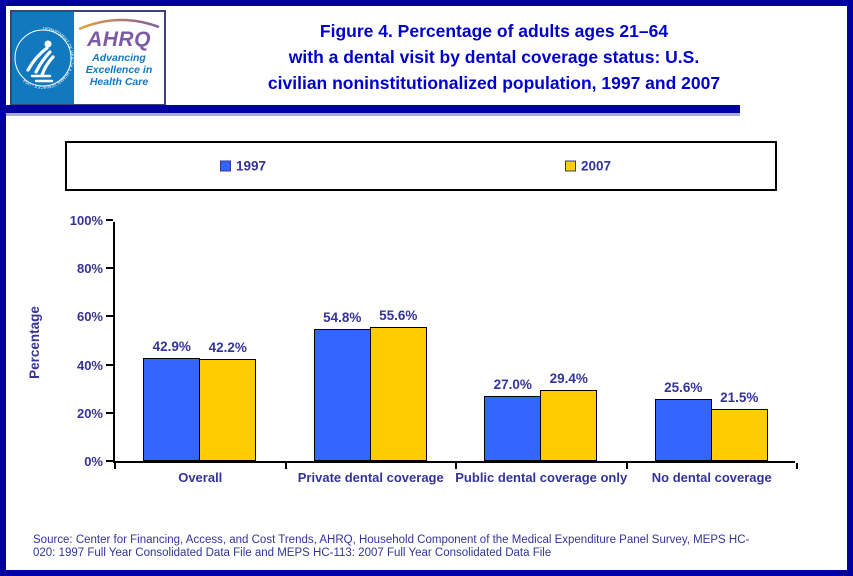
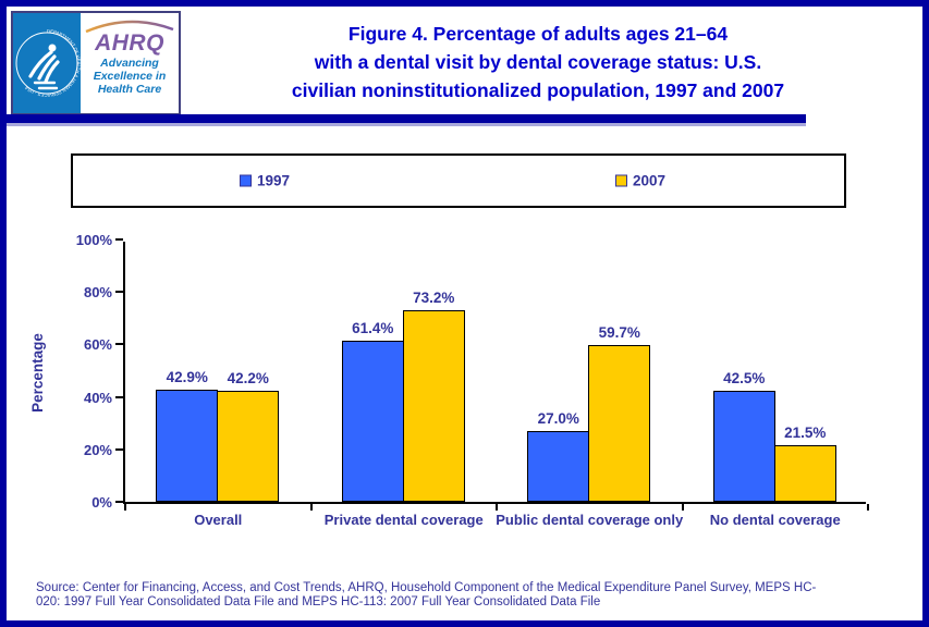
1997/Private dental coverage: 54.8% -> 61.4%
2007/Private dental coverage: 55.6% -> 73.2%
2007/Public dental coverage only: 29.4% -> 59.7%
1997/No dental coverage: 25.6% -> 42.5%
